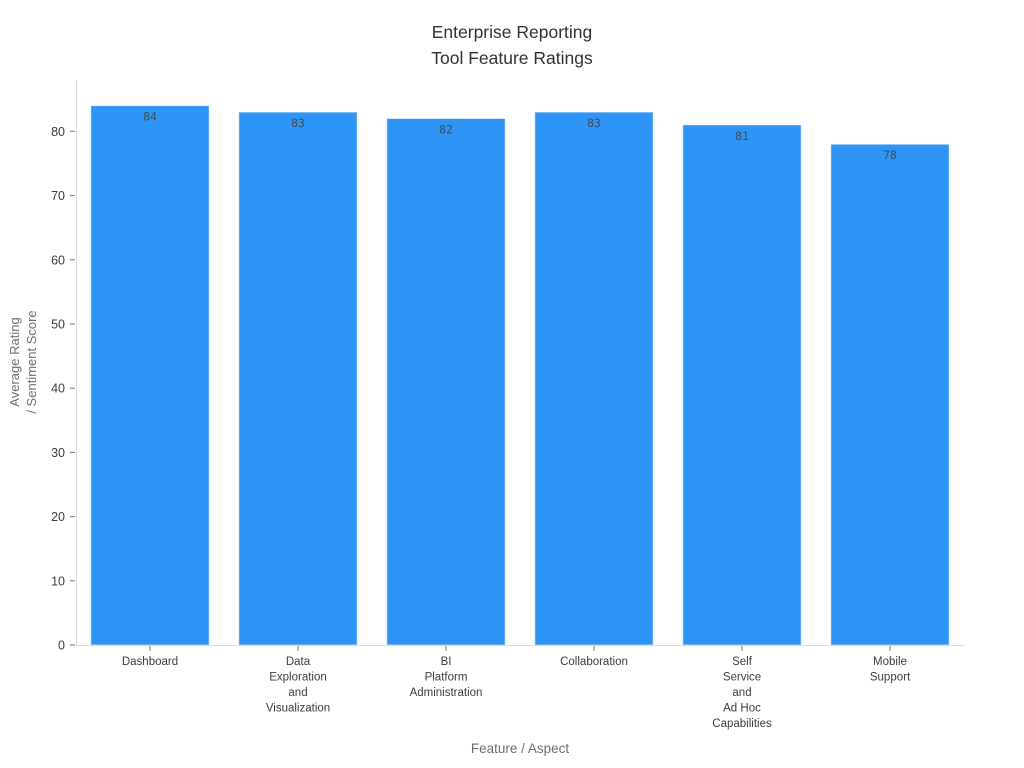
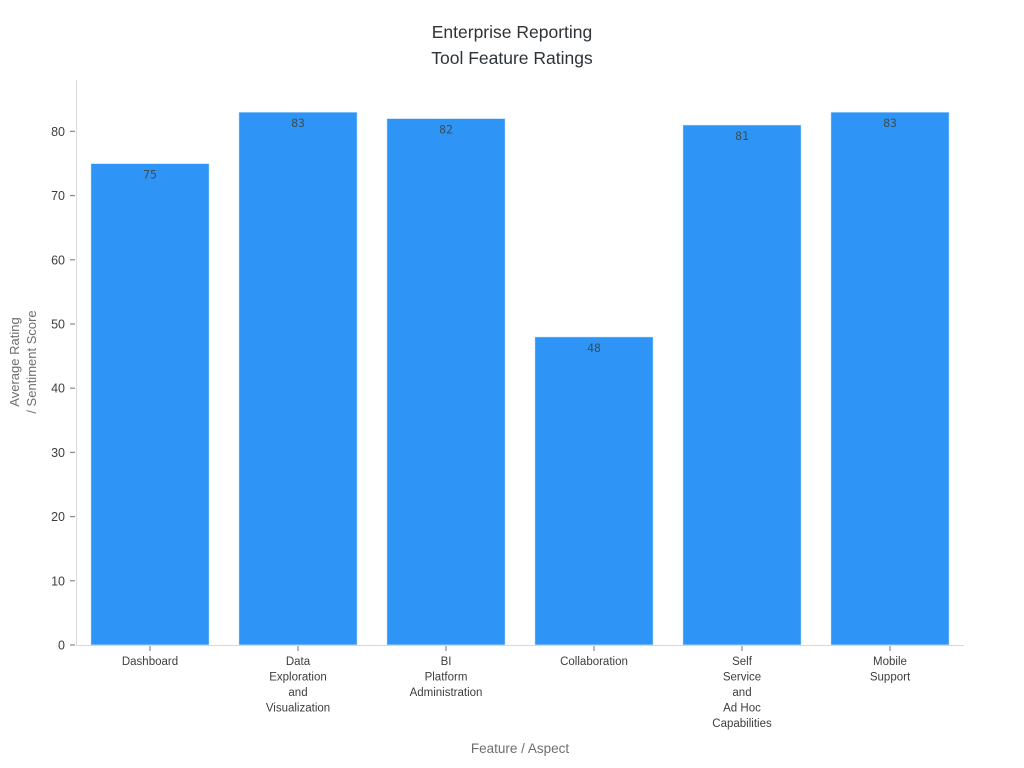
Dashboard: 84 -> 75
Collaboration: 83 -> 48
Mobile Support: 78 -> 83
